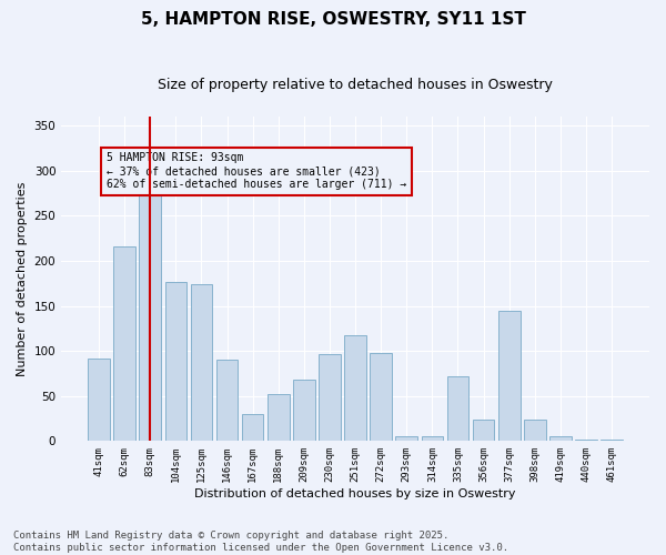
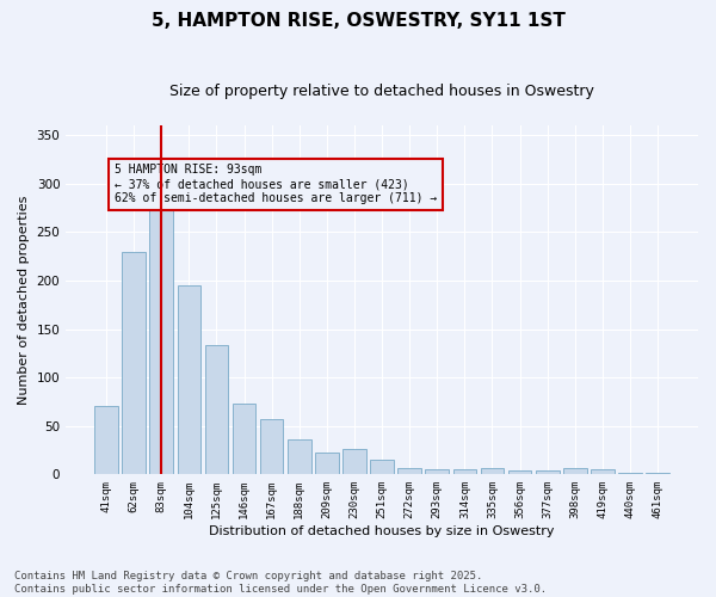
41sqm: 92 -> 71
62sqm: 216 -> 229
104sqm: 176 -> 195
125sqm: 174 -> 134
146sqm: 90 -> 73
167sqm: 30 -> 57
188sqm: 52 -> 36
209sqm: 68 -> 22
230sqm: 96 -> 26
251sqm: 118 -> 15
272sqm: 98 -> 6
335sqm: 72 -> 6
356sqm: 24 -> 4
377sqm: 144 -> 4
398sqm: 24 -> 6
